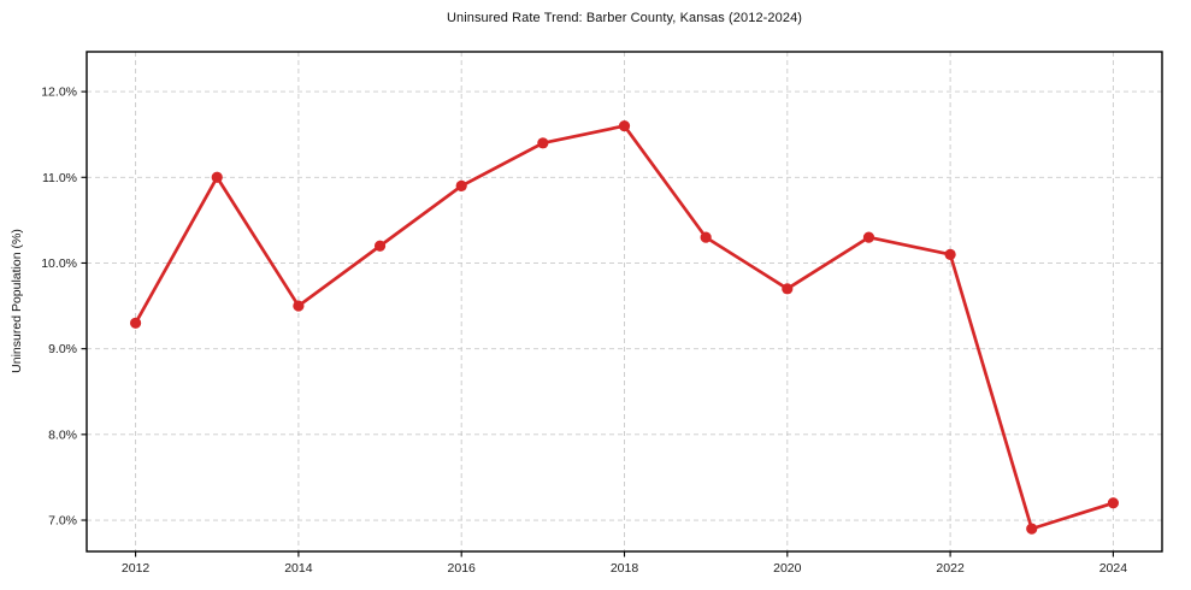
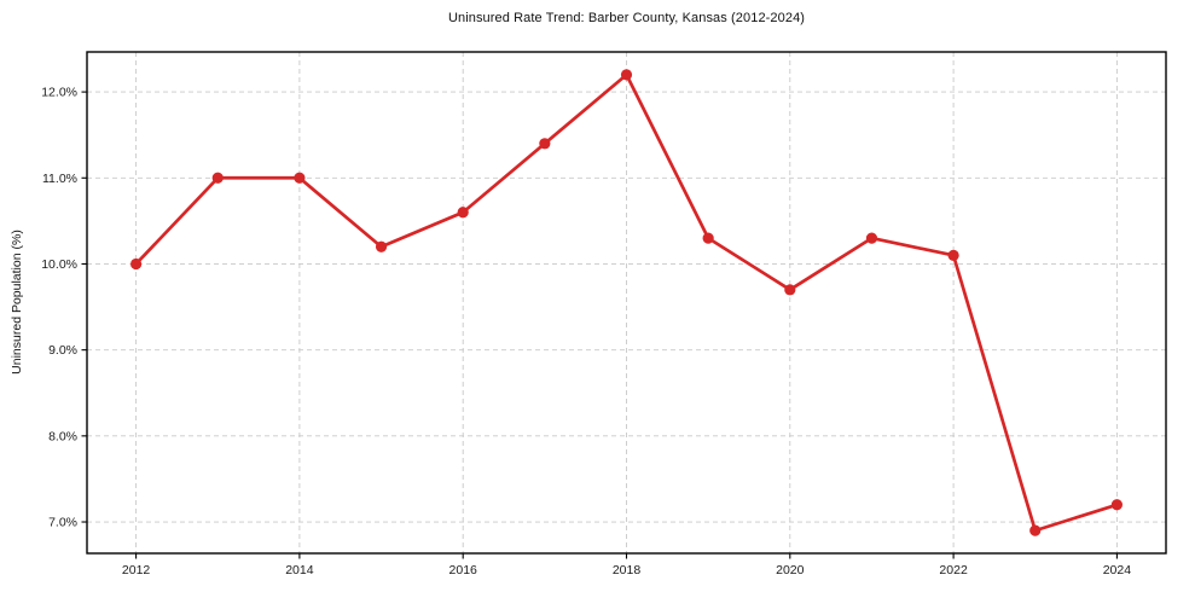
2012: 9.3% -> 10.0%
2014: 9.5% -> 11.0%
2016: 10.9% -> 10.6%
2018: 11.6% -> 12.2%
